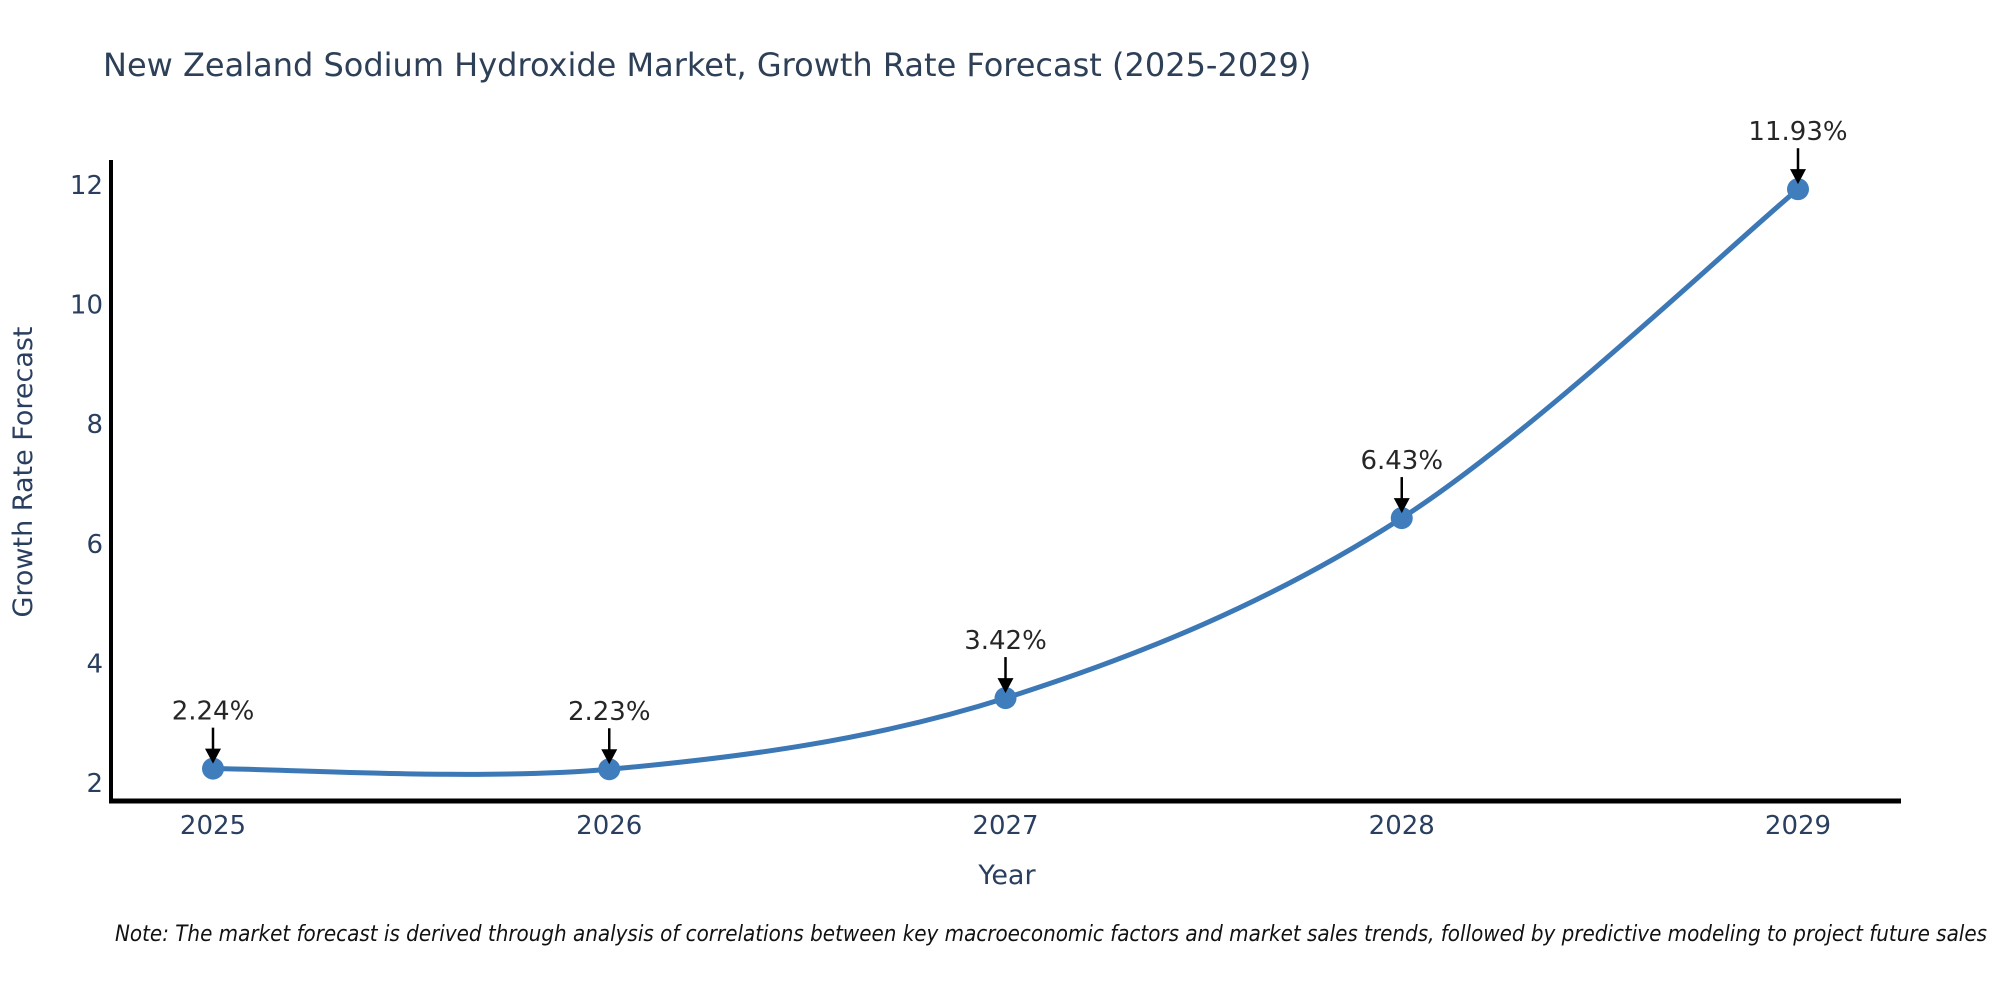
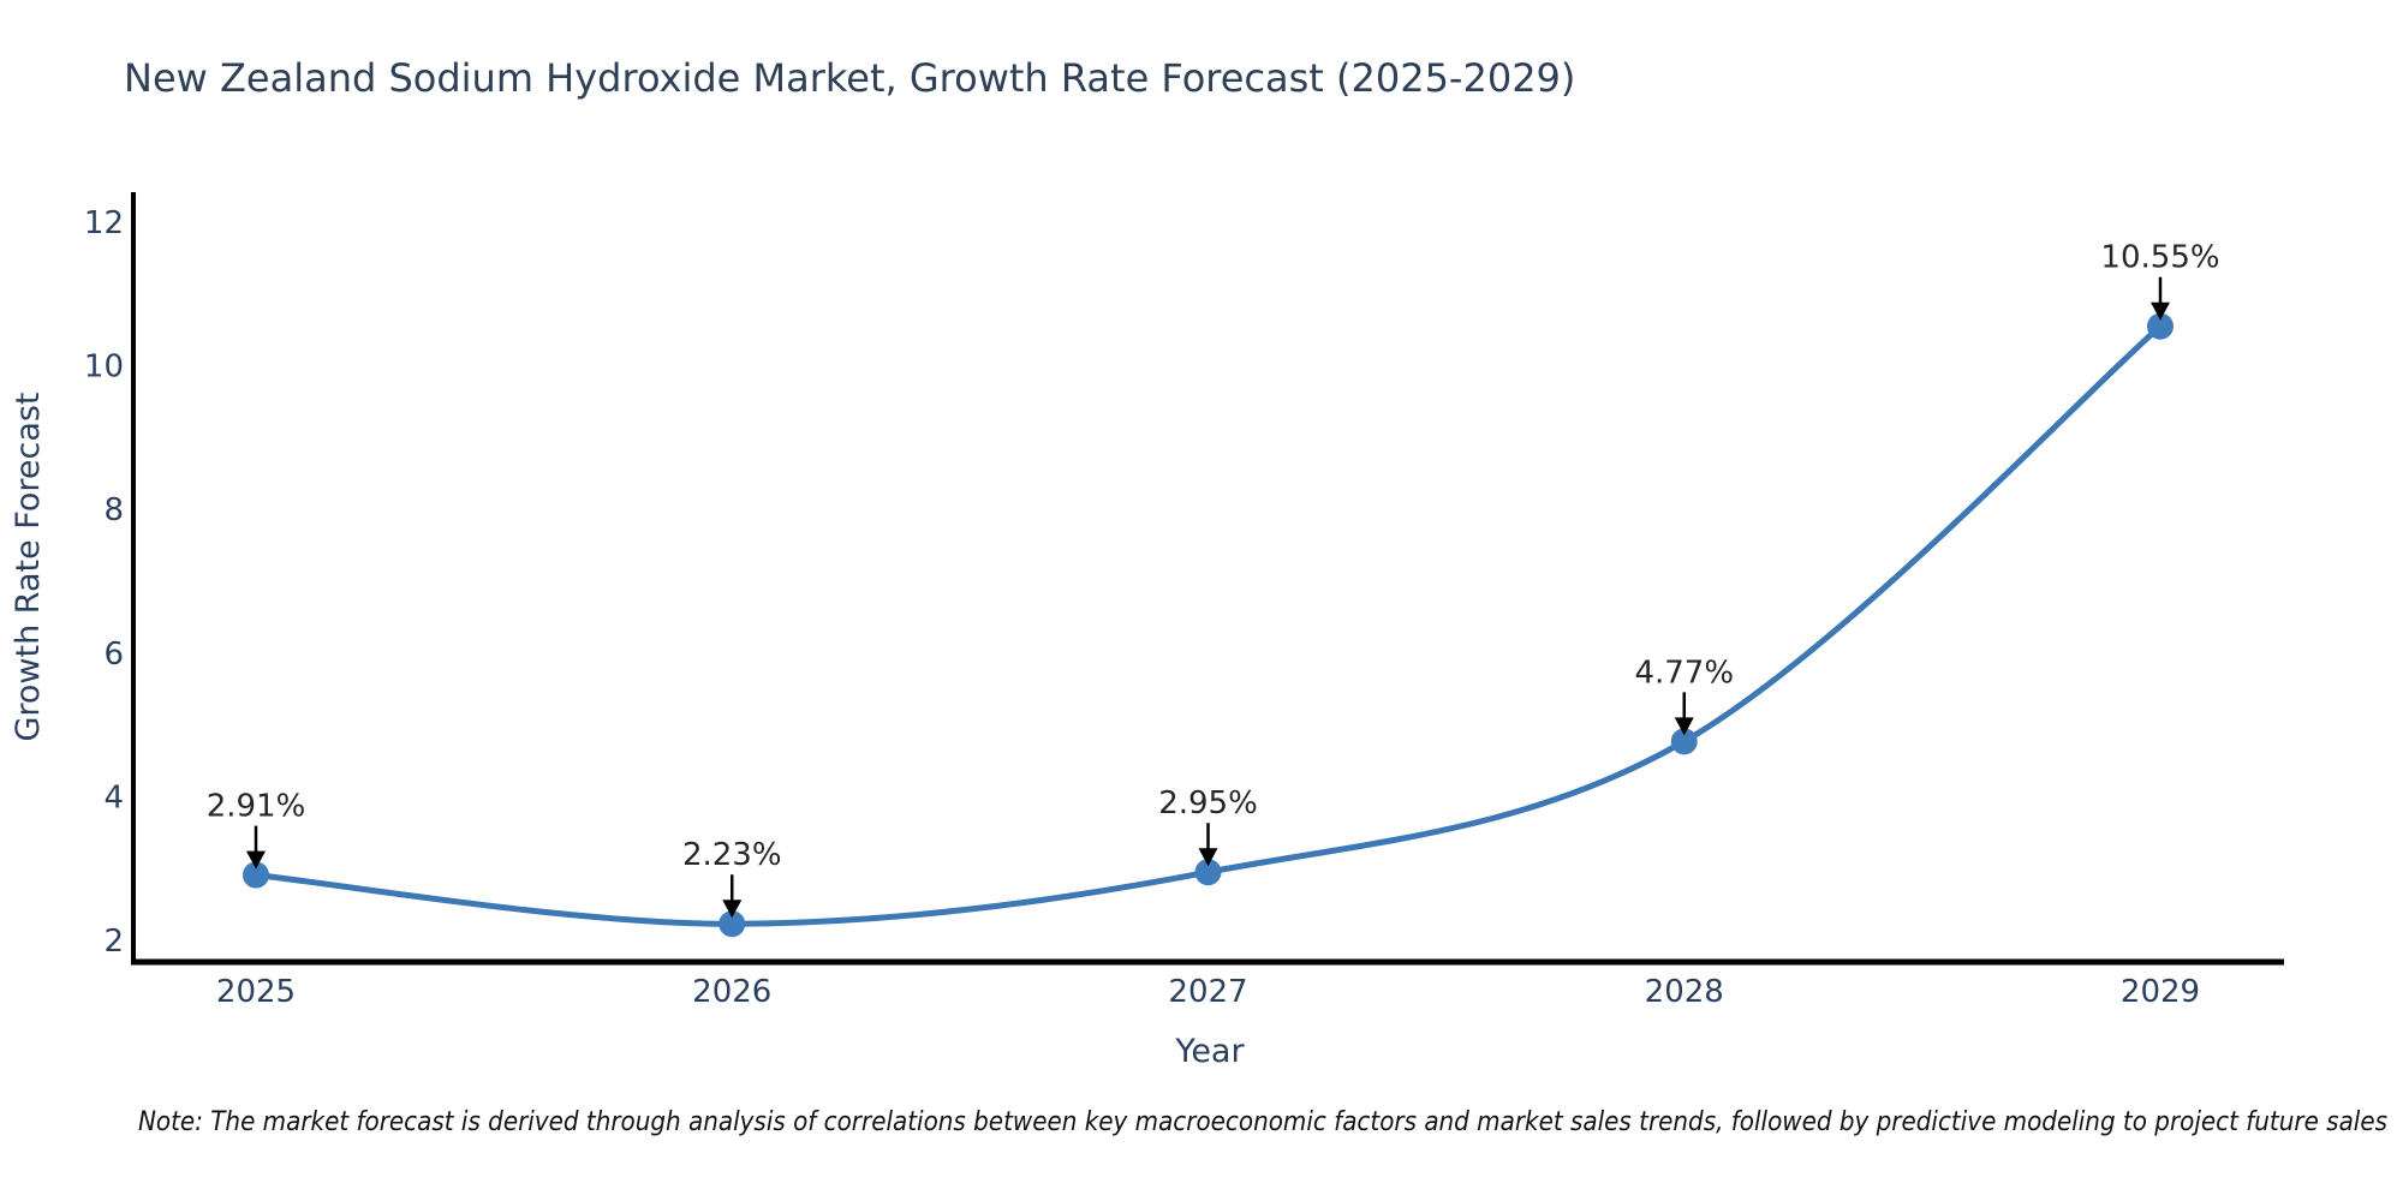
2025: 2.24% -> 2.91%
2027: 3.42% -> 2.95%
2028: 6.43% -> 4.77%
2029: 11.93% -> 10.55%
